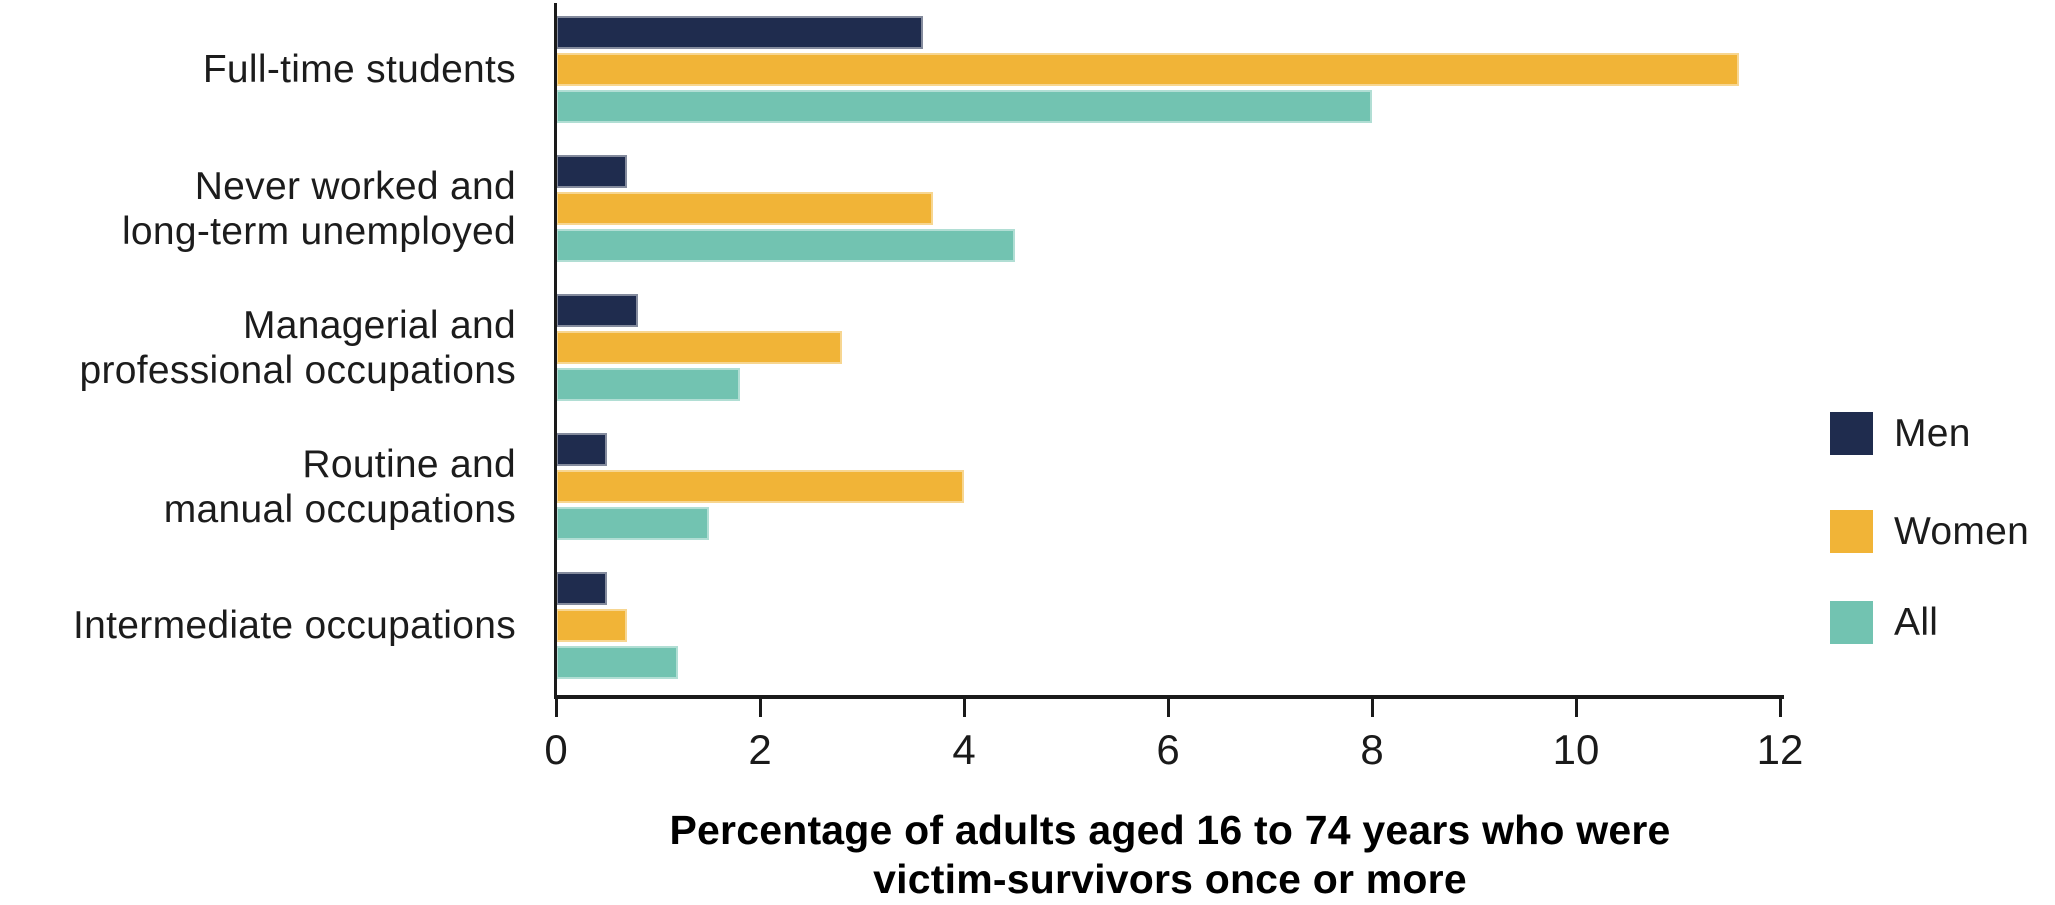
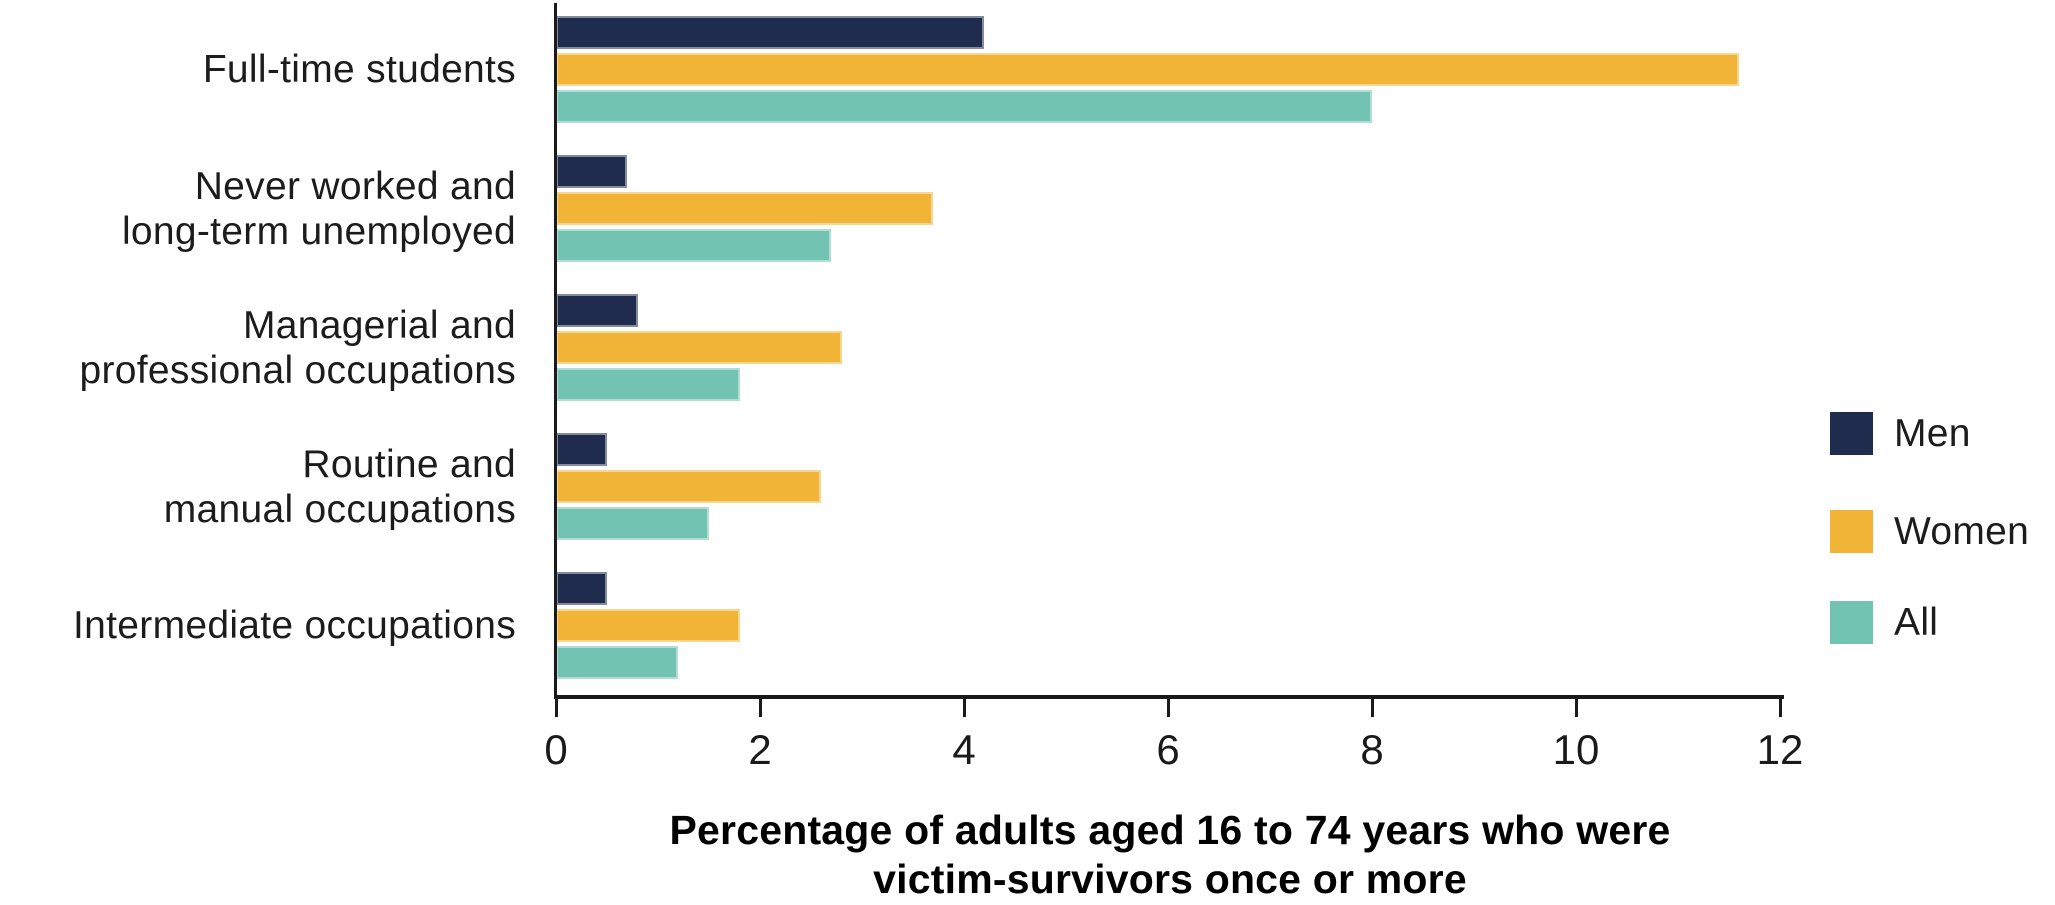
Men/Full-time students: 3.6 -> 4.2
All/Never worked and long-term unemployed: 4.5 -> 2.7
Women/Routine and manual occupations: 4.0 -> 2.6
Women/Intermediate occupations: 0.7 -> 1.8
